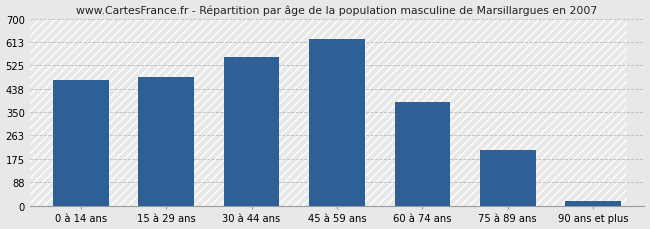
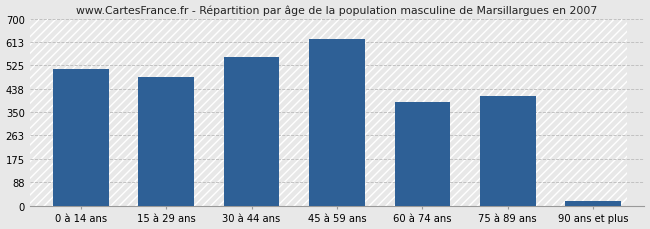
0 à 14 ans: 470 -> 510
75 à 89 ans: 210 -> 410
